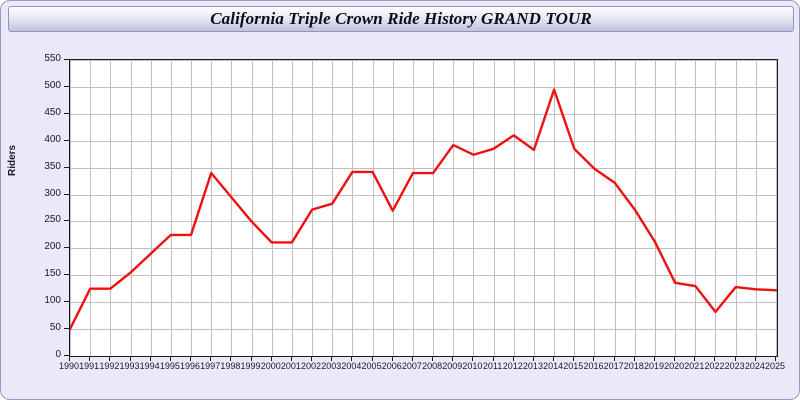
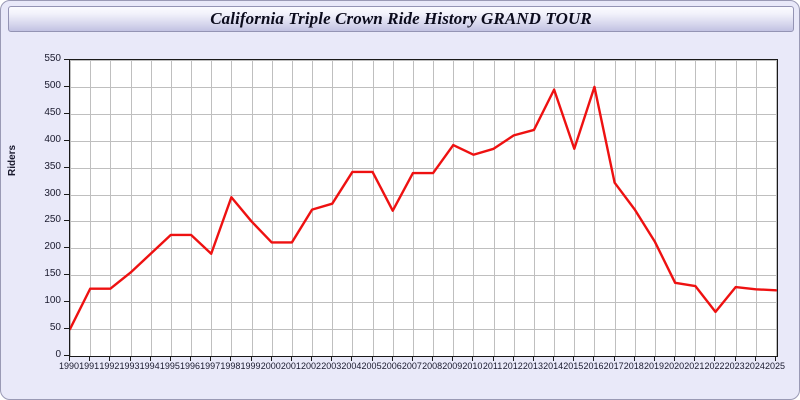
1997: 340 -> 190
2013: 380 -> 420
2016: 350 -> 500
